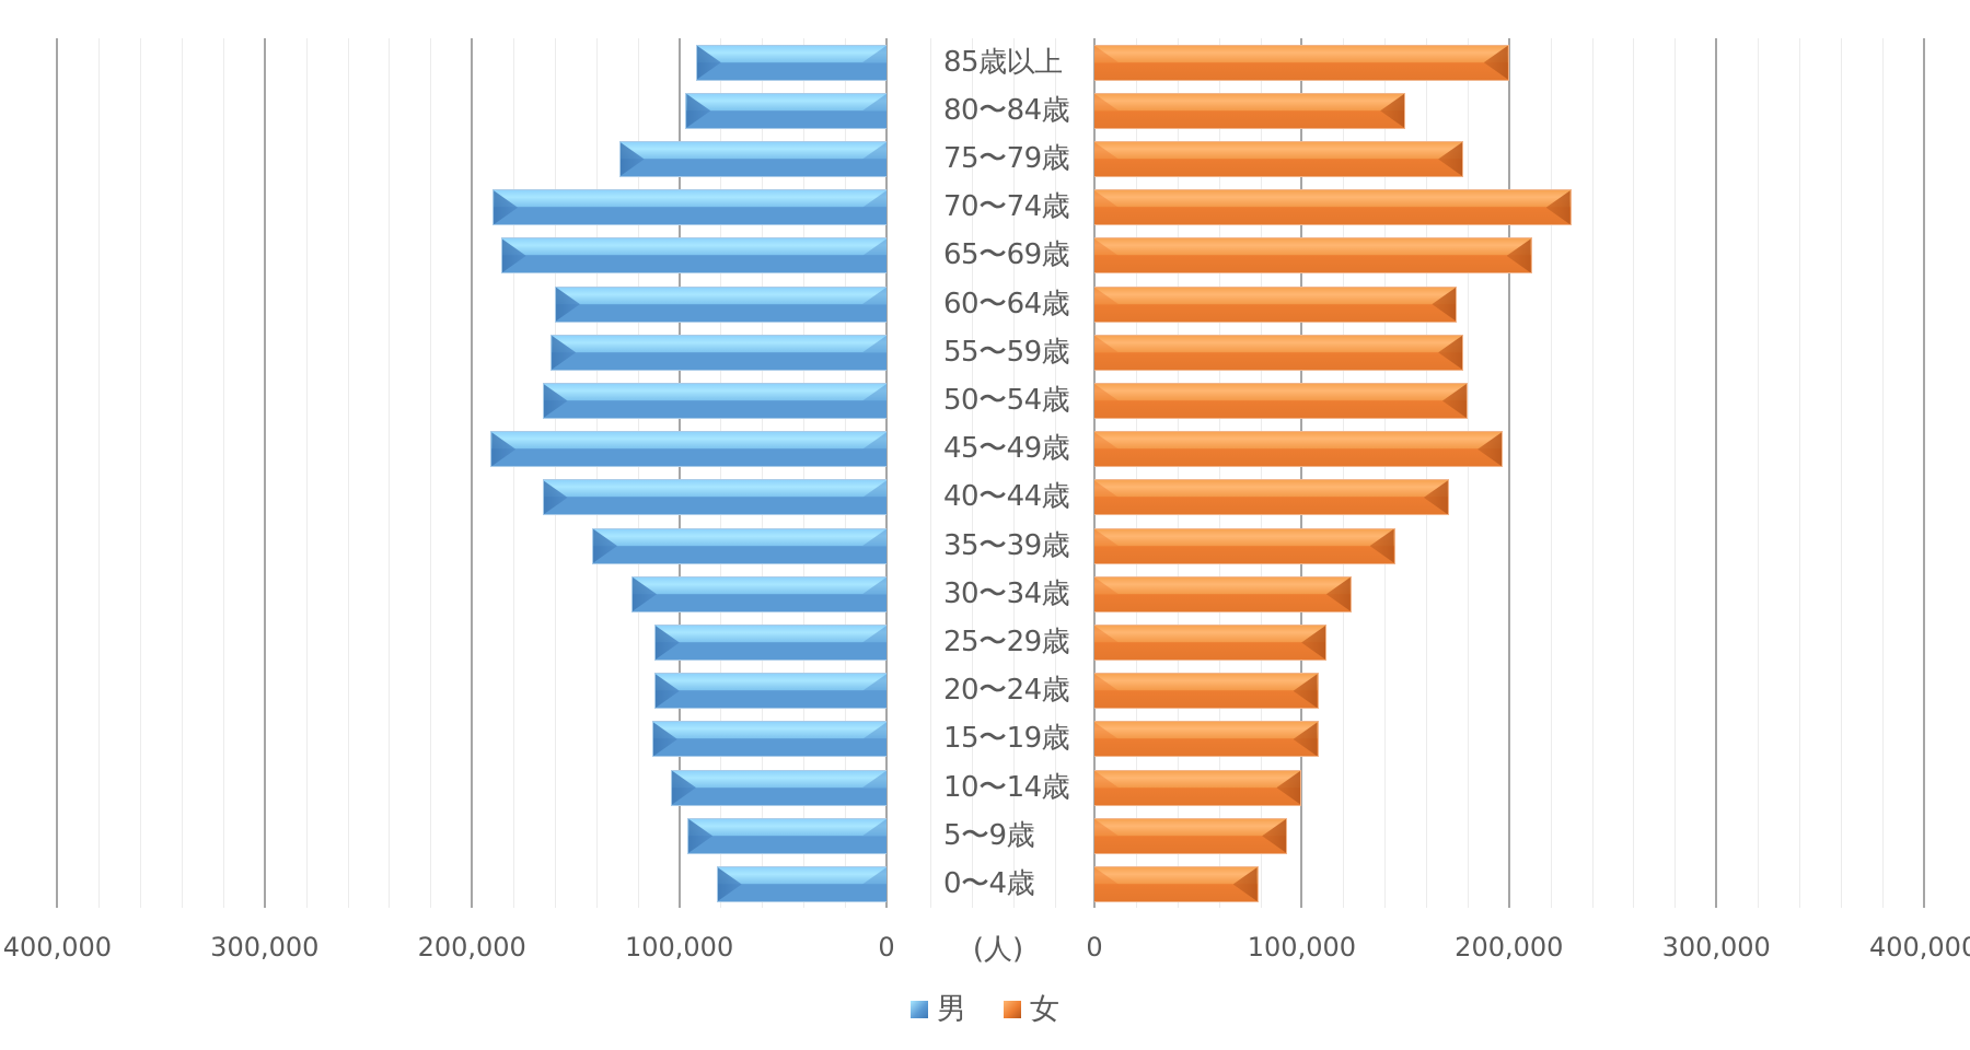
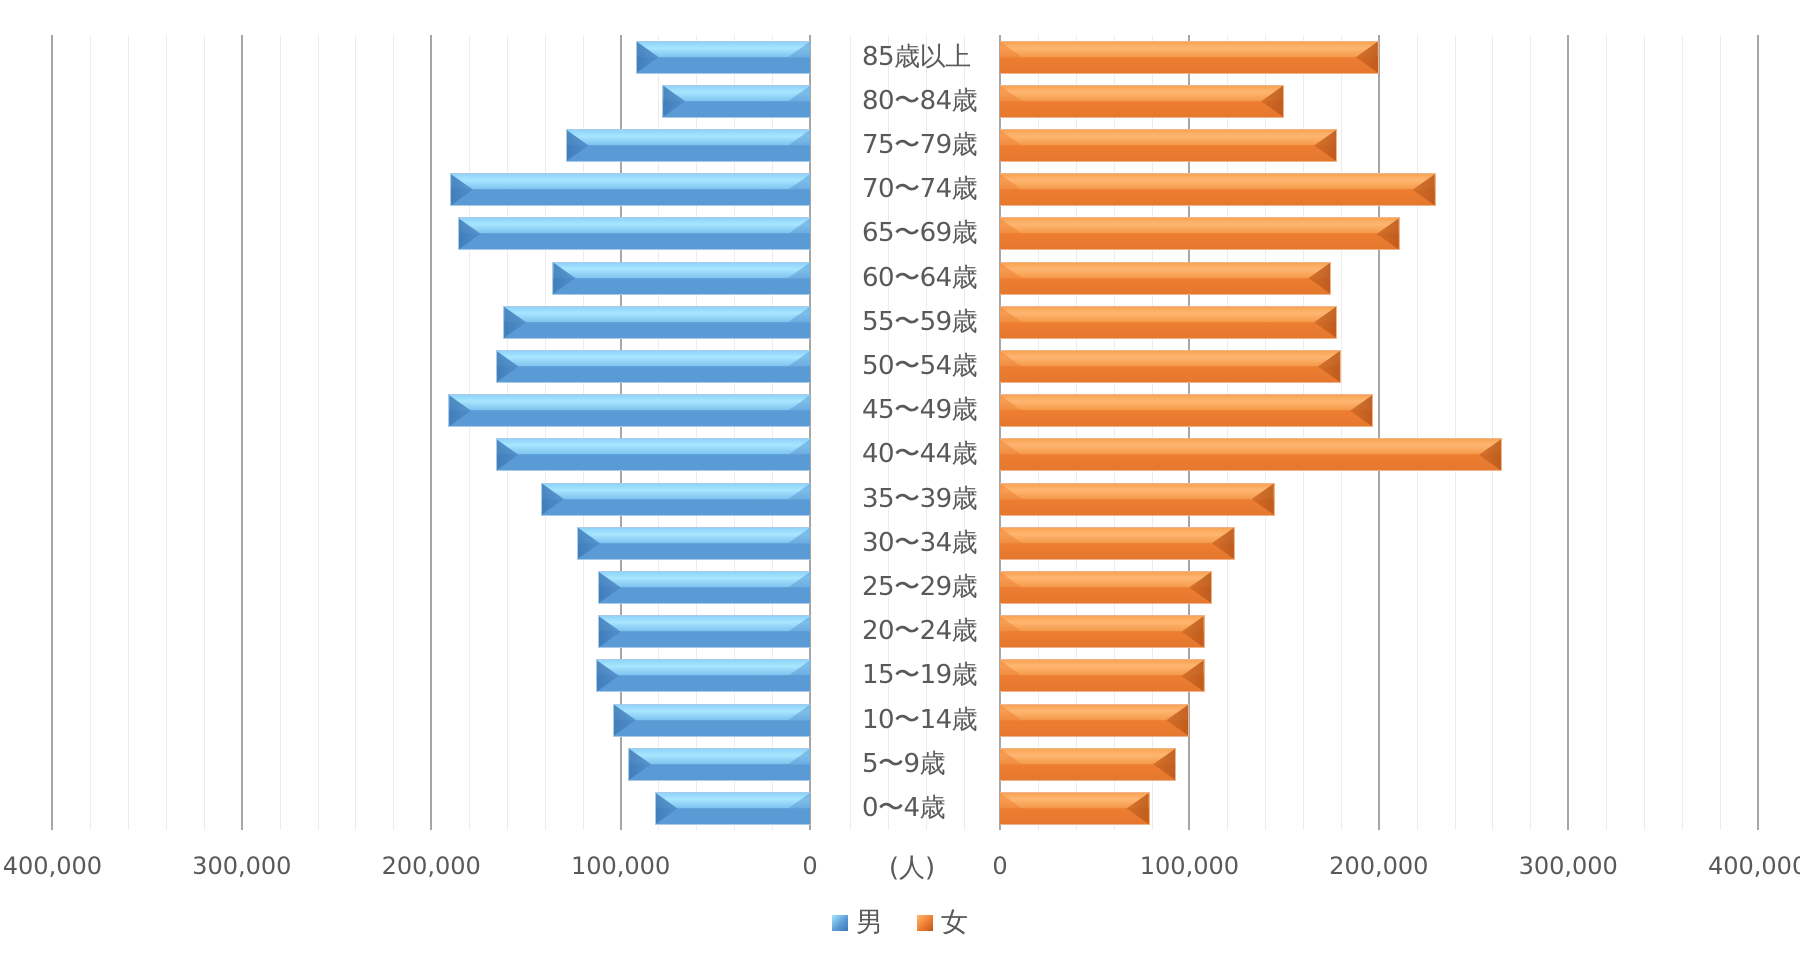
男/80〜84歳: 97000 -> 78000
男/60〜64歳: 160000 -> 136000
女/40〜44歳: 171000 -> 265000
